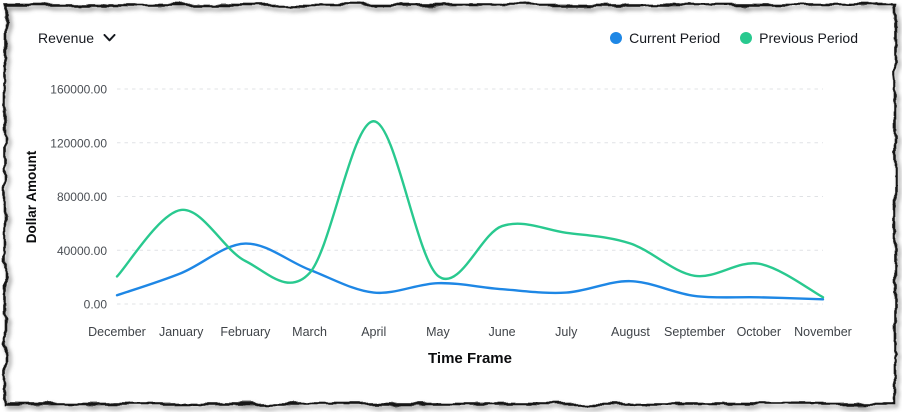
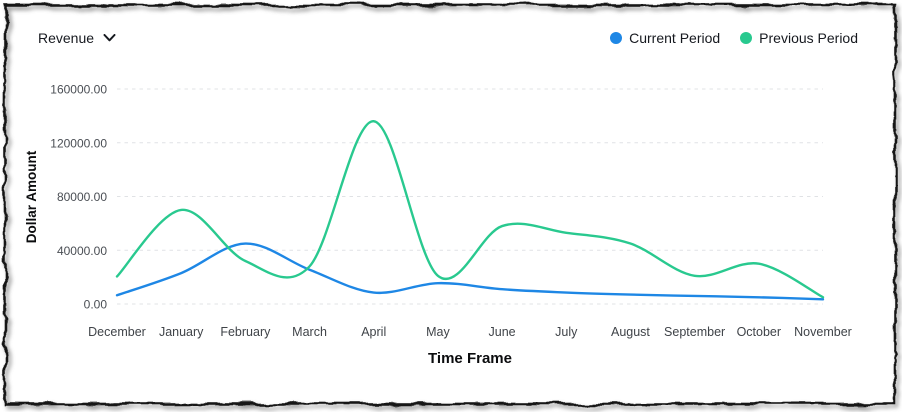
Previous Period/March: 23000 -> 28000
Current Period/August: 17000 -> 7000
